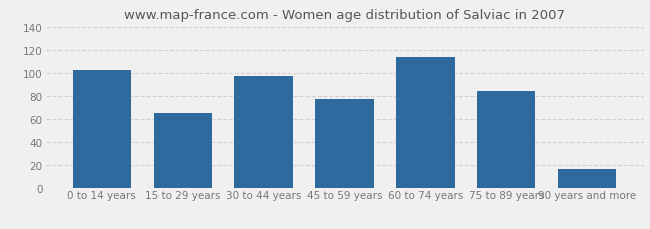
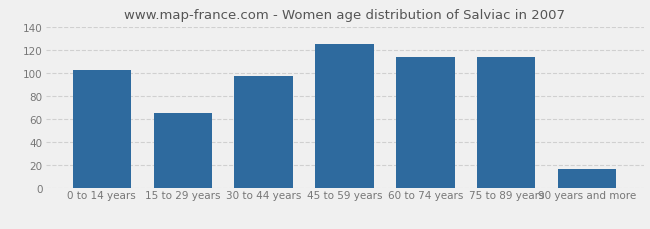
45 to 59 years: 77 -> 125
75 to 89 years: 84 -> 114
